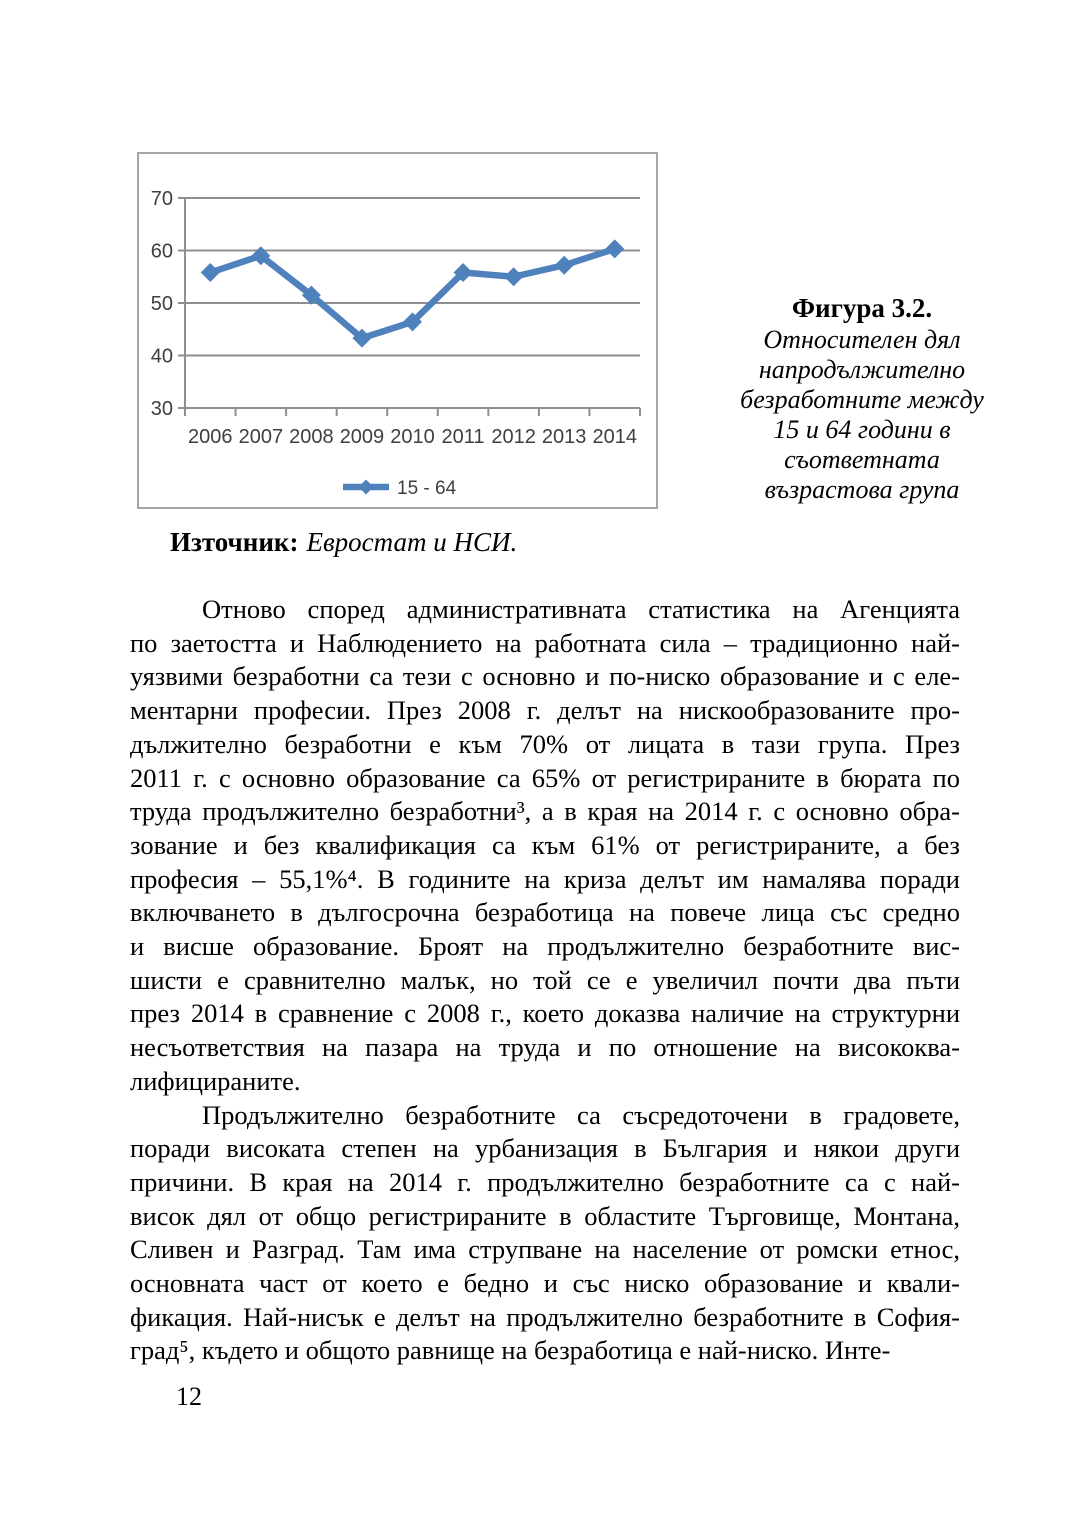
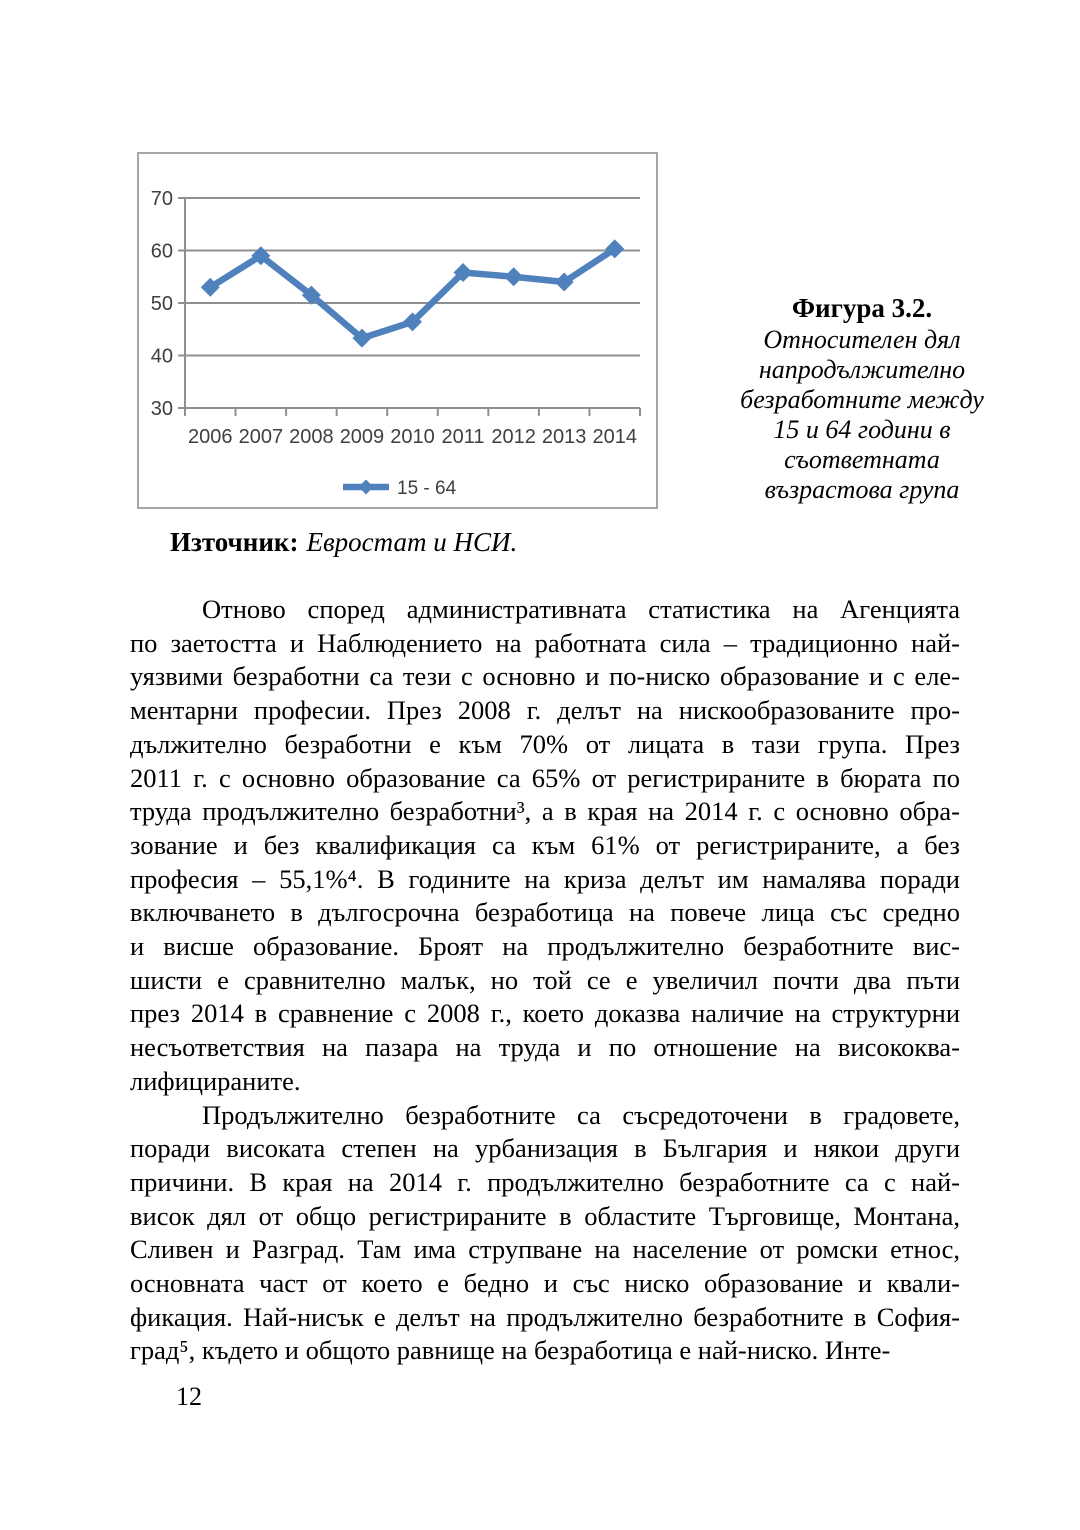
2006: 56 -> 53
2013: 57 -> 54
